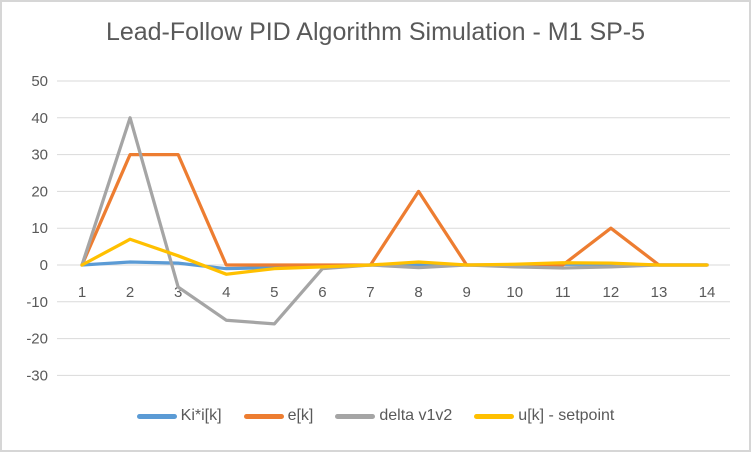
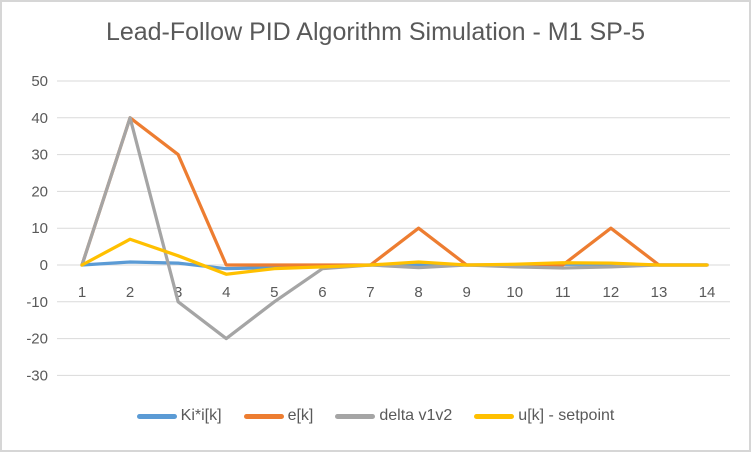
e[k]/2: 30 -> 40
delta v1v2/3: -6 -> -10
delta v1v2/4: -15 -> -20
delta v1v2/5: -16 -> -10
e[k]/8: 20 -> 10
